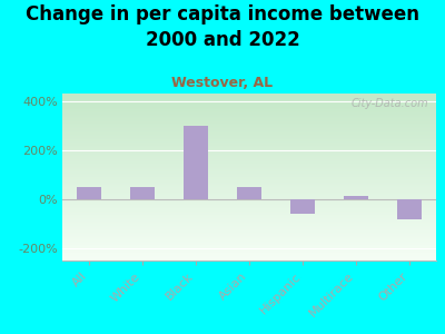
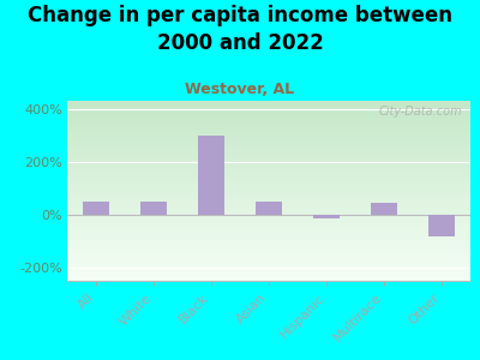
Hispanic: -60% -> -15%
Multirace: 15% -> 45%
